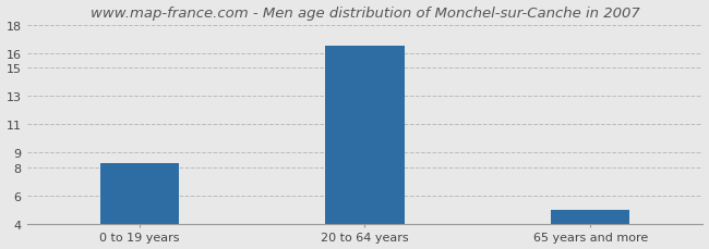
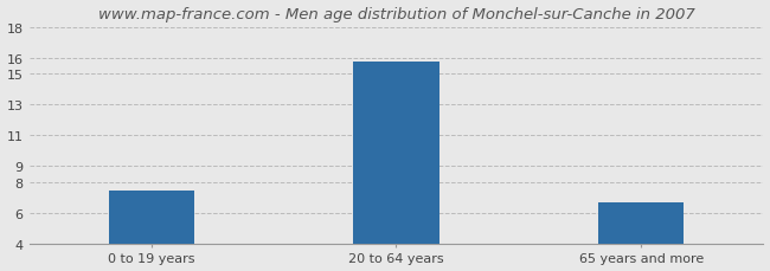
0 to 19 years: 8.3 -> 7.4
20 to 64 years: 16.5 -> 15.8
65 years and more: 5.0 -> 6.7
